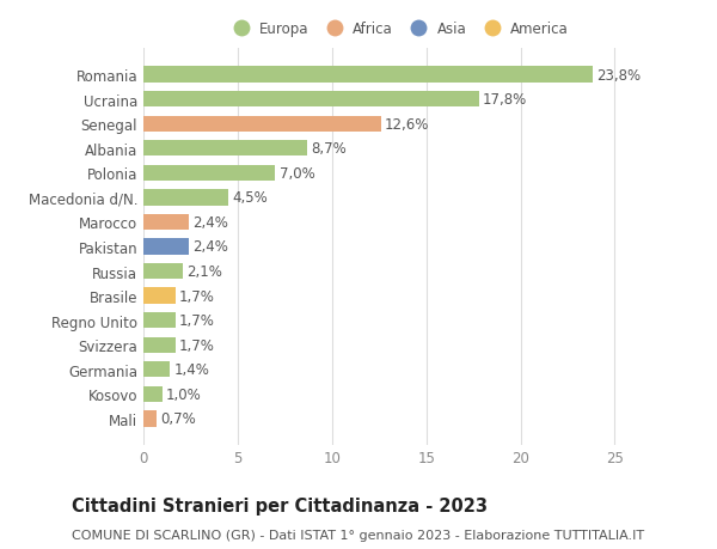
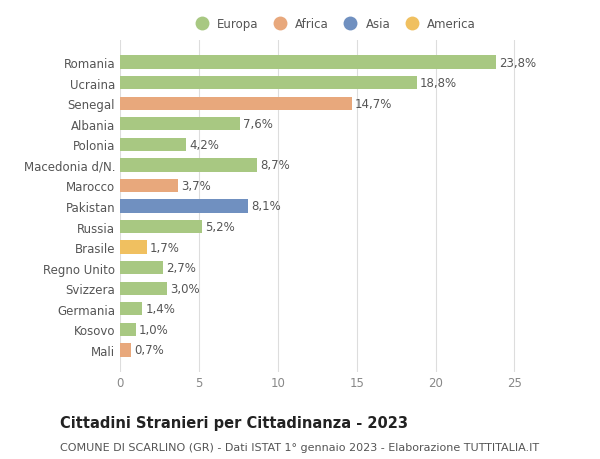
Ucraina: 17,8% -> 18,8%
Senegal: 12,6% -> 14,7%
Albania: 8,7% -> 7,6%
Polonia: 7,0% -> 4,2%
Macedonia d/N.: 4,5% -> 8,7%
Marocco: 2,4% -> 3,7%
Pakistan: 2,4% -> 8,1%
Russia: 2,1% -> 5,2%
Regno Unito: 1,7% -> 2,7%
Svizzera: 1,7% -> 3,0%
